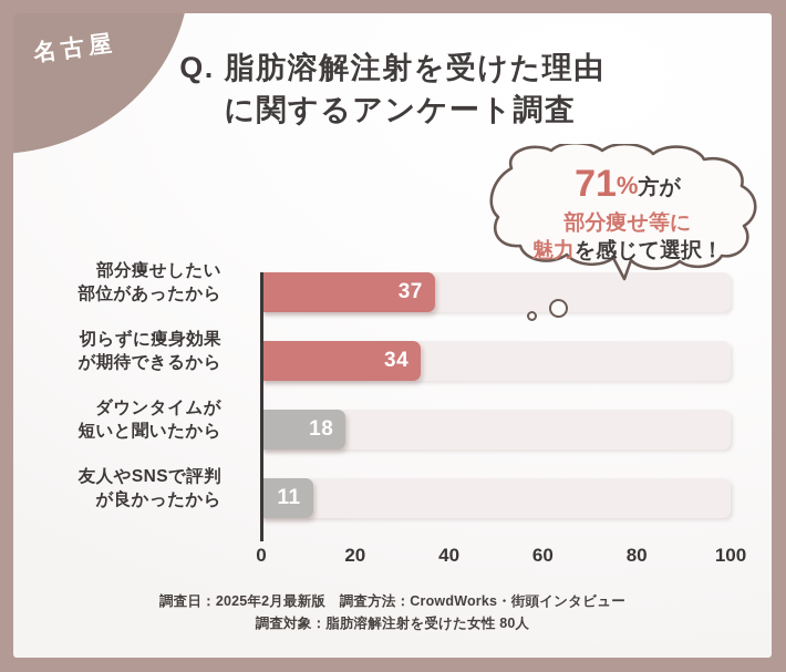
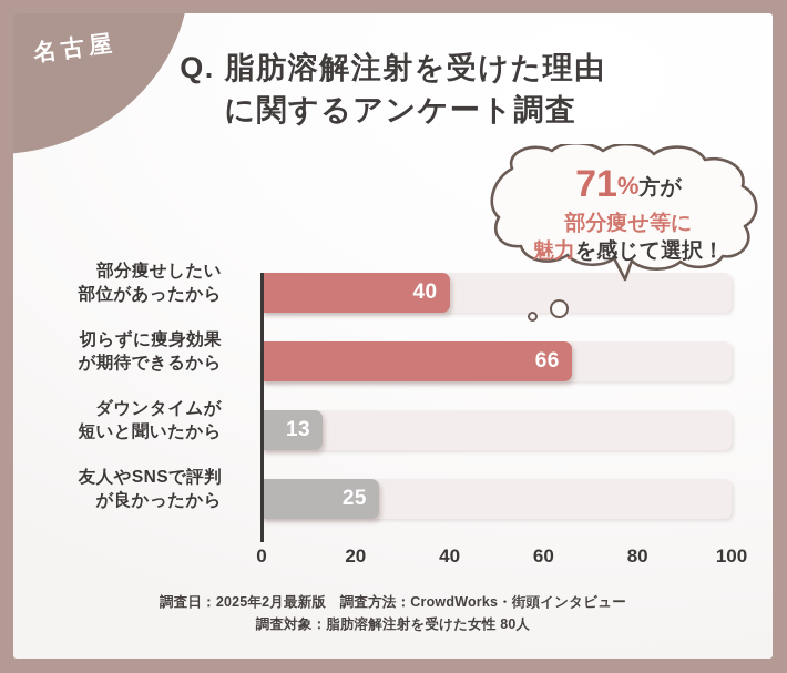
部分痩せしたい部位があったから: 37 -> 40
切らずに痩身効果が期待できるから: 34 -> 66
ダウンタイムが短いと聞いたから: 18 -> 13
友人やSNSで評判が良かったから: 11 -> 25
